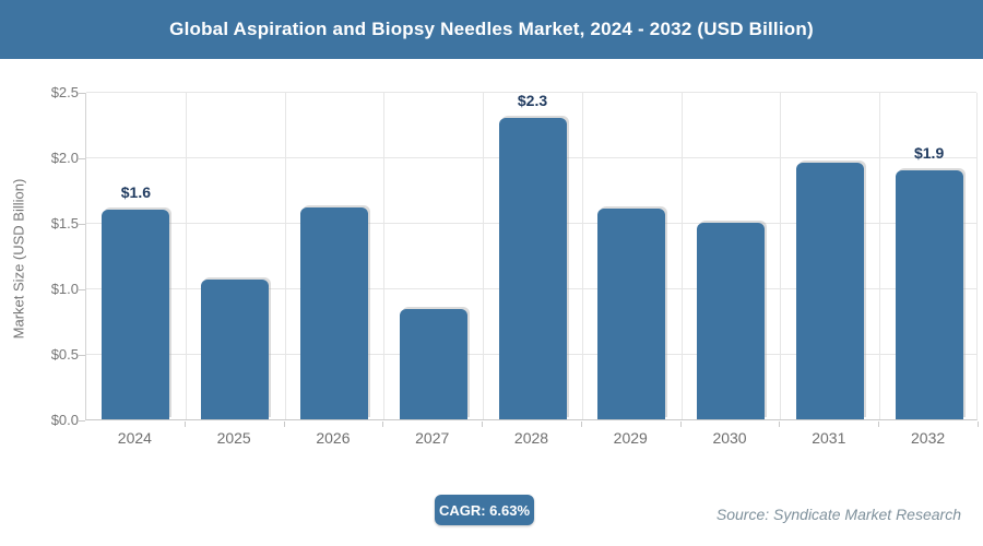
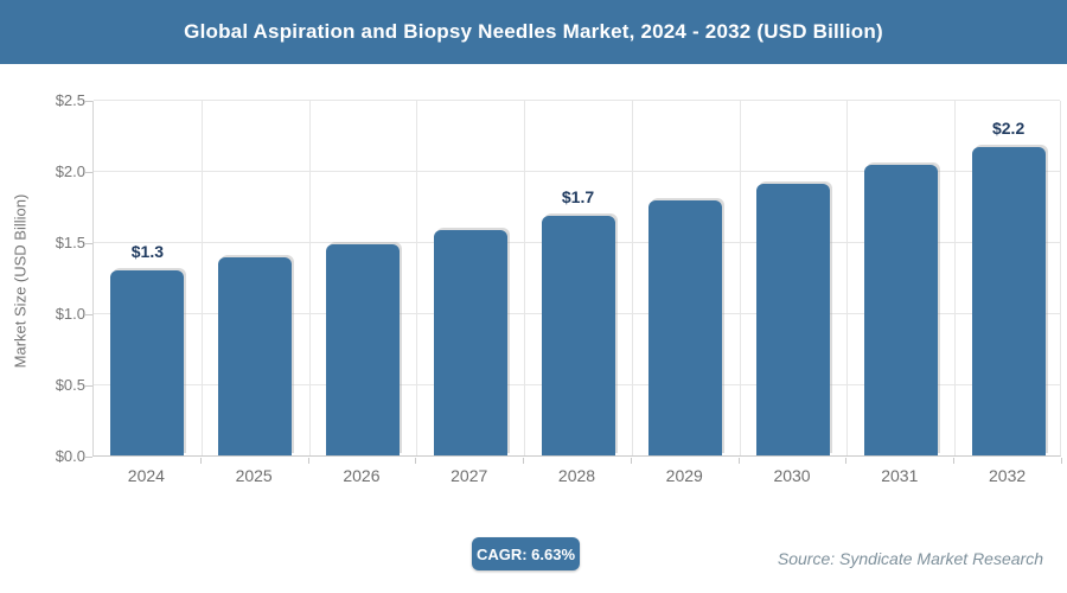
2024: $1.6 -> $1.3
2025: $1.07 -> $1.39
2026: $1.62 -> $1.48
2027: $0.84 -> $1.58
2028: $2.3 -> $1.7
2029: $1.61 -> $1.79
2030: $1.50 -> $1.91
2031: $1.96 -> $2.04
2032: $1.9 -> $2.2
